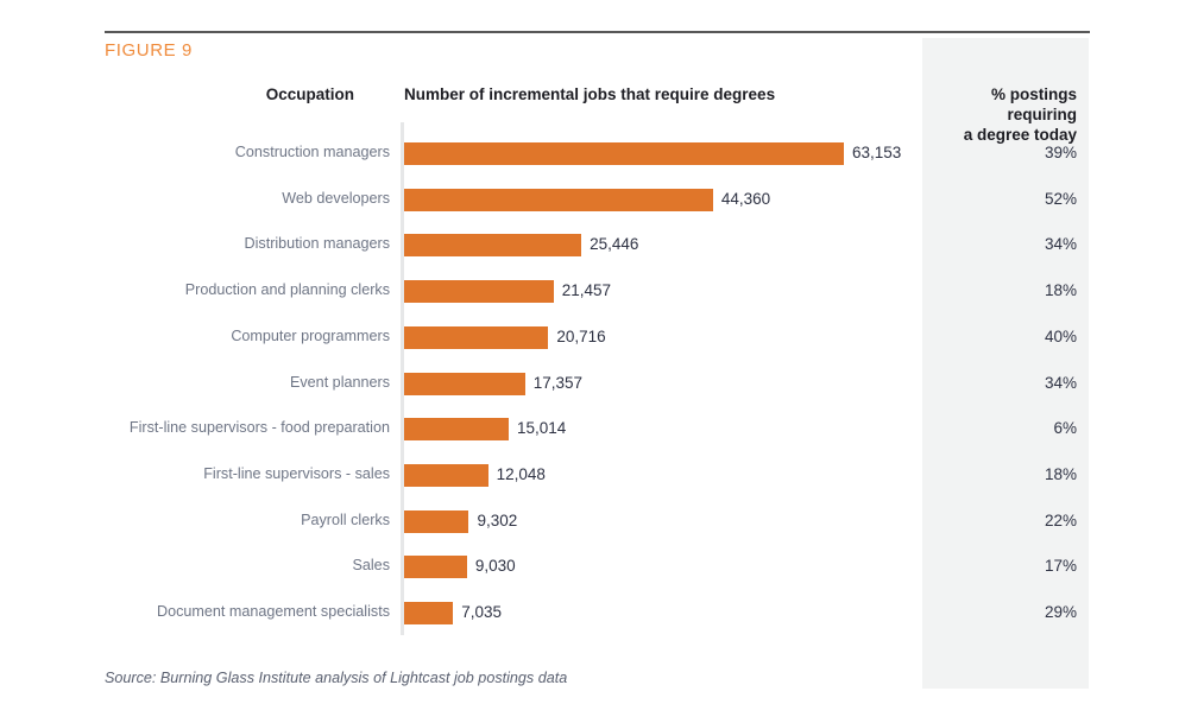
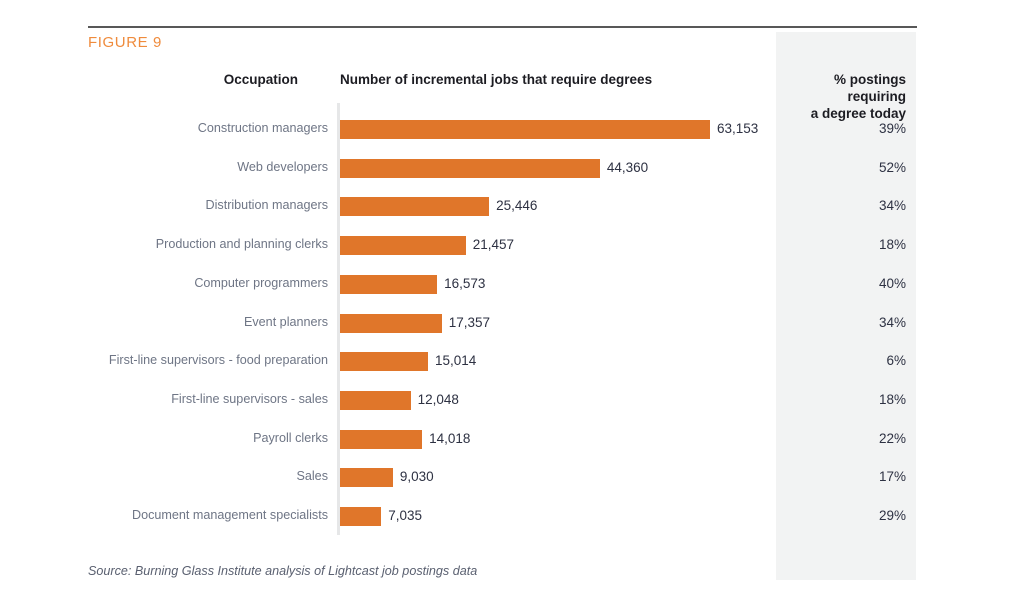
Computer programmers: 20,716 -> 16,573
Payroll clerks: 9,302 -> 14,018
